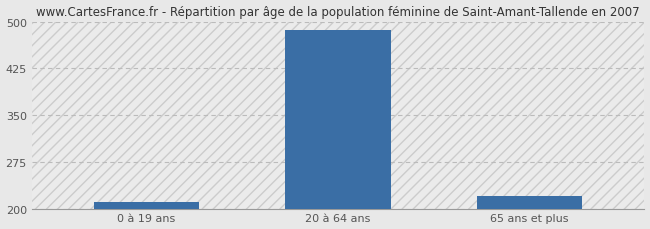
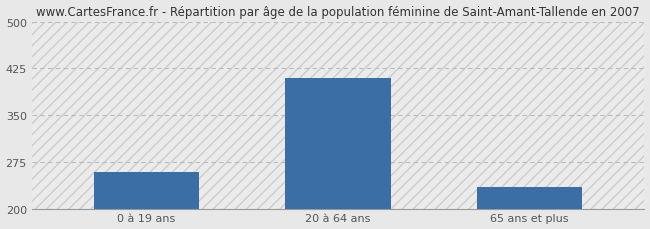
0 à 19 ans: 210 -> 258
20 à 64 ans: 487 -> 410
65 ans et plus: 220 -> 234
